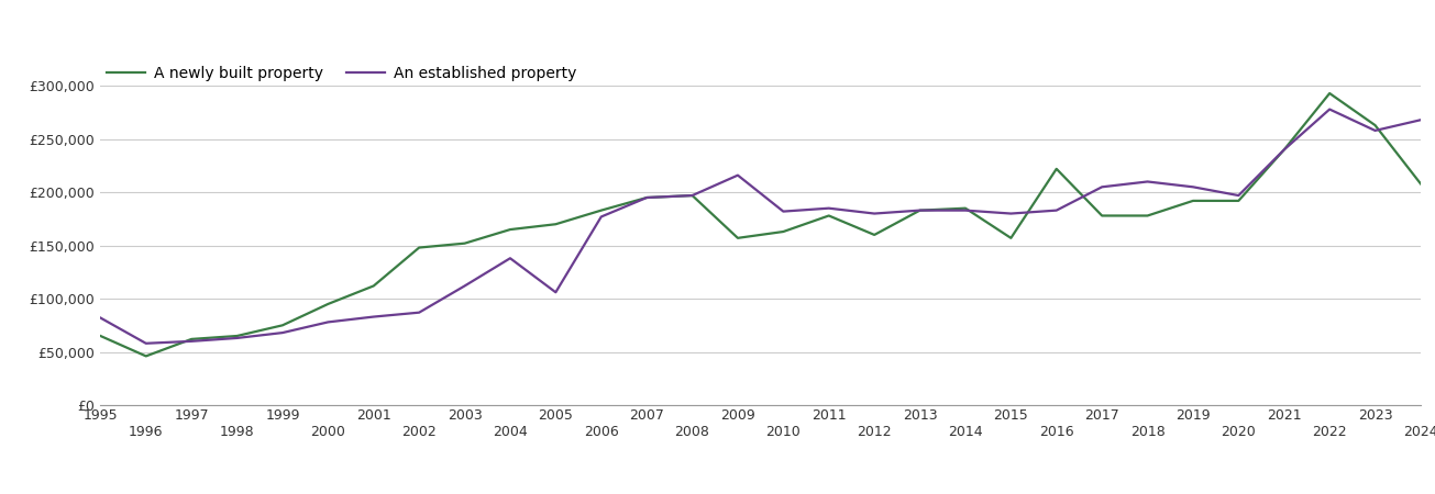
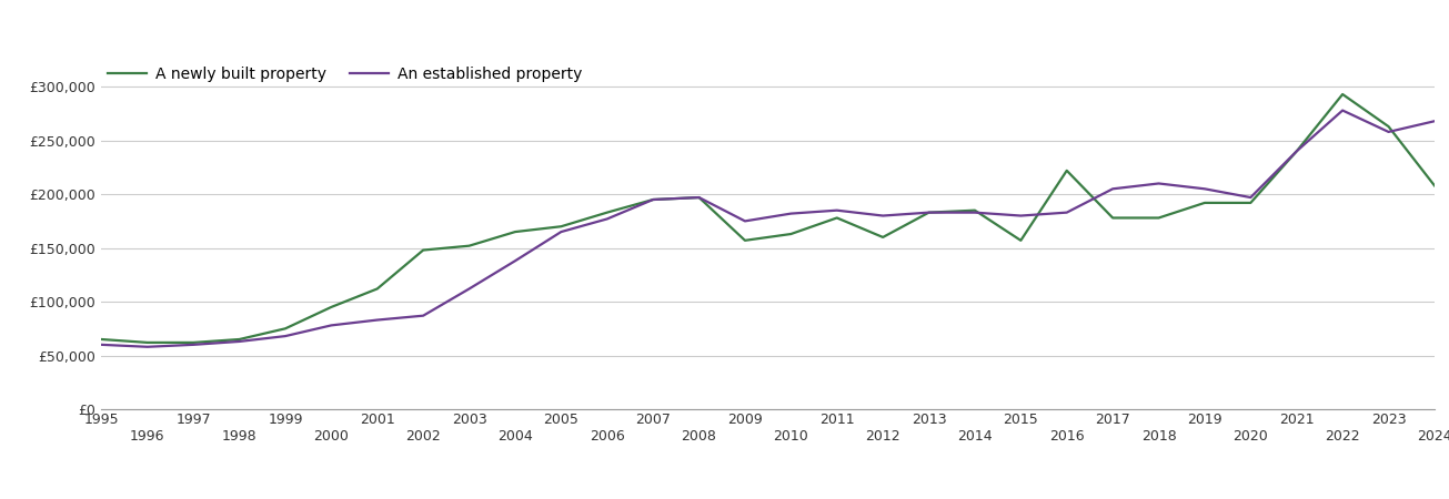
An established property/1995: £82,000 -> £60,000
A newly built property/1996: £46,000 -> £62,000
An established property/2005: £106,000 -> £165,000
An established property/2009: £216,000 -> £175,000
